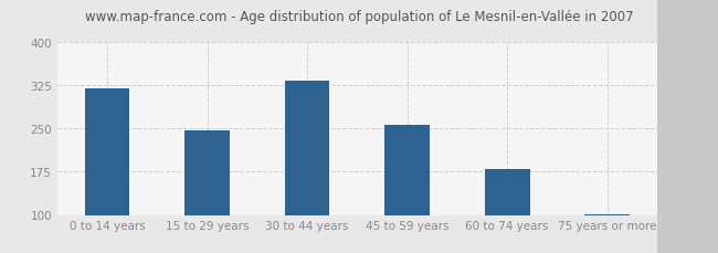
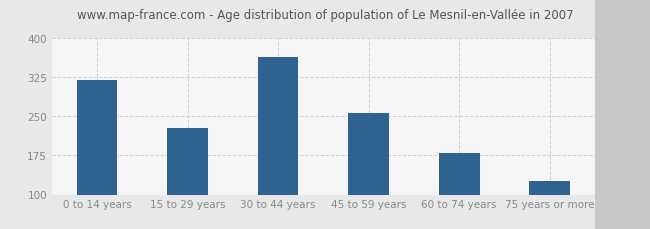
15 to 29 years: 246 -> 228
30 to 44 years: 333 -> 364
75 years or more: 101 -> 126
